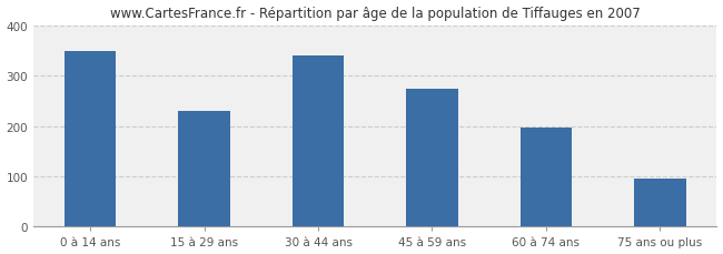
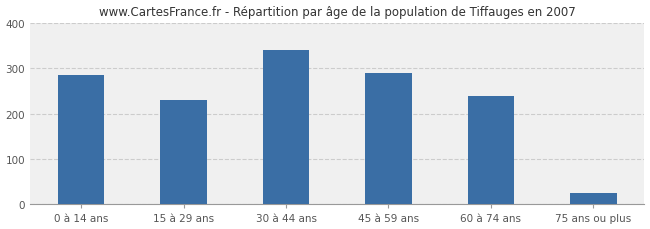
0 à 14 ans: 350 -> 285
45 à 59 ans: 275 -> 290
60 à 74 ans: 196 -> 240
75 ans ou plus: 95 -> 25
